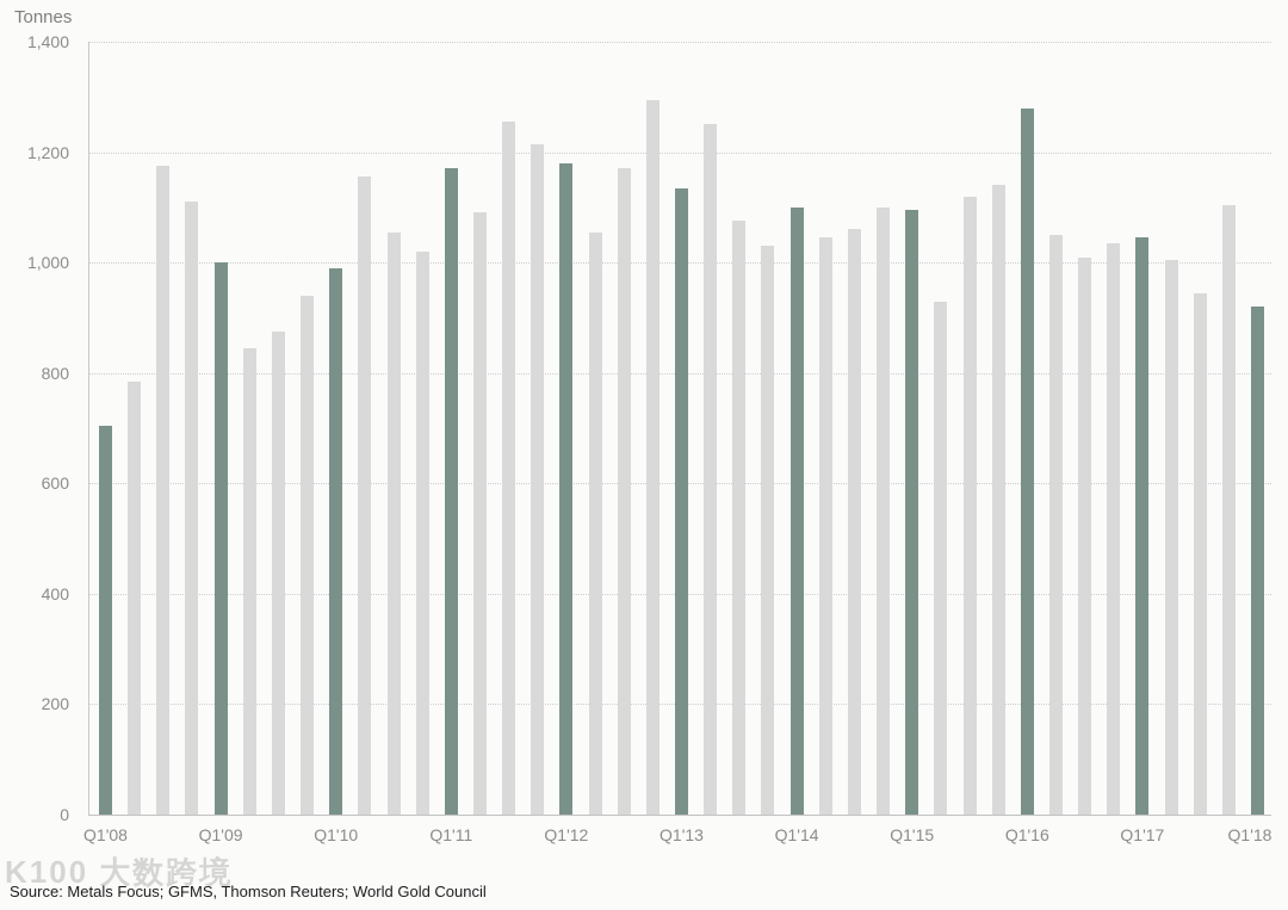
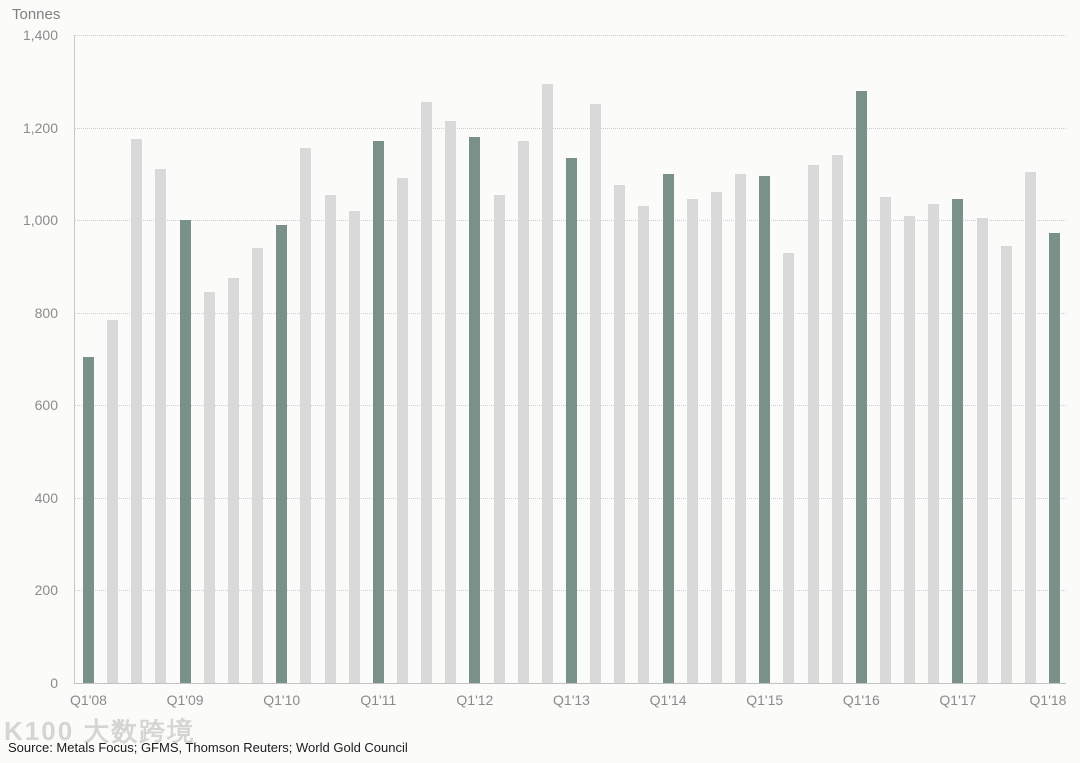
Q1'18: 920 -> 970
